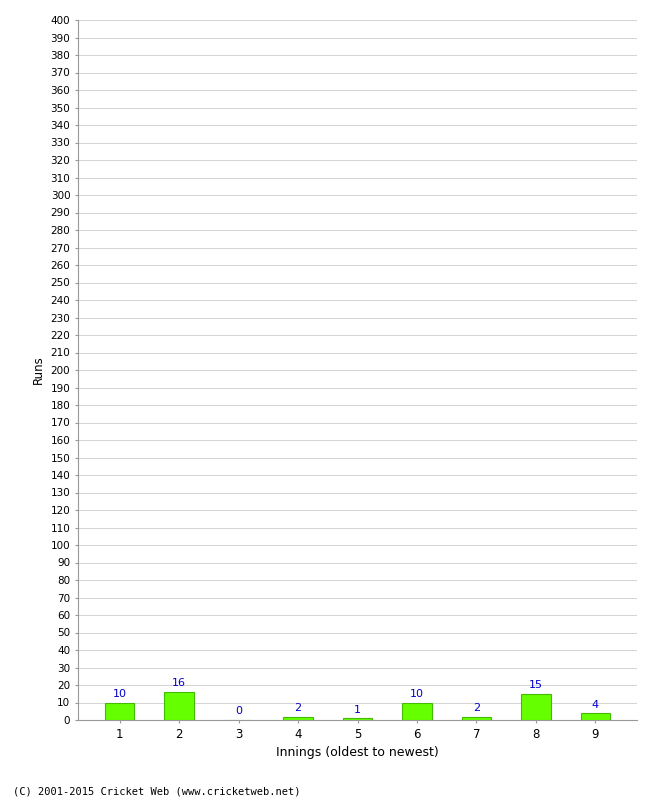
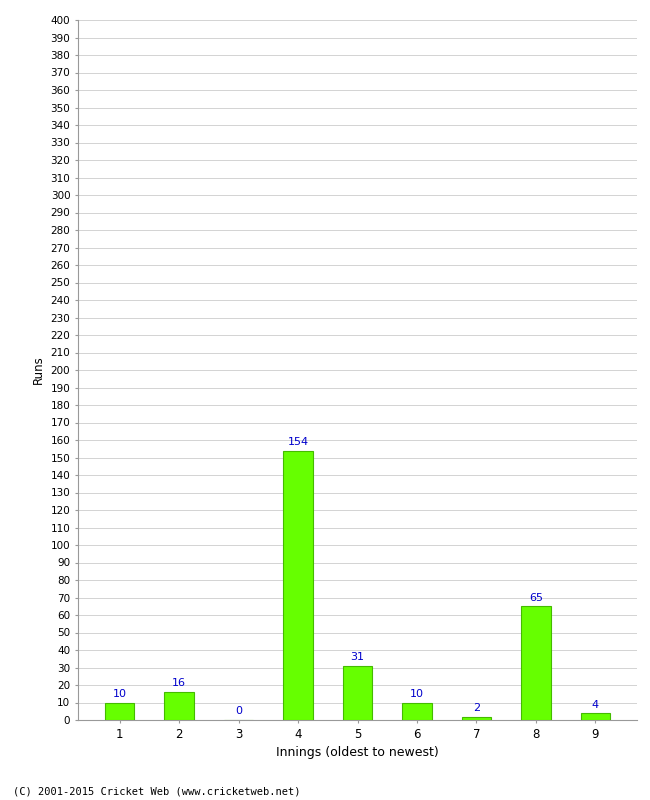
4: 2 -> 154
5: 1 -> 31
8: 15 -> 65
